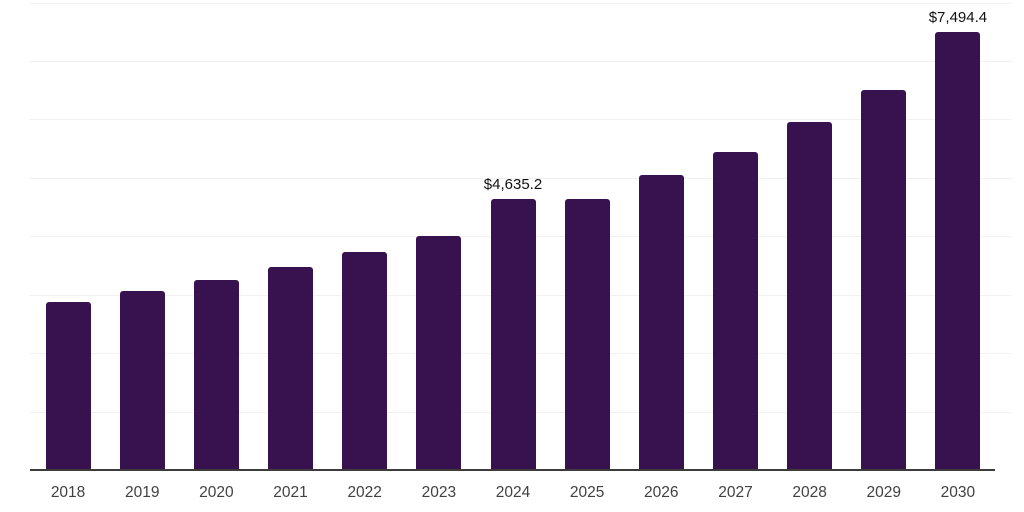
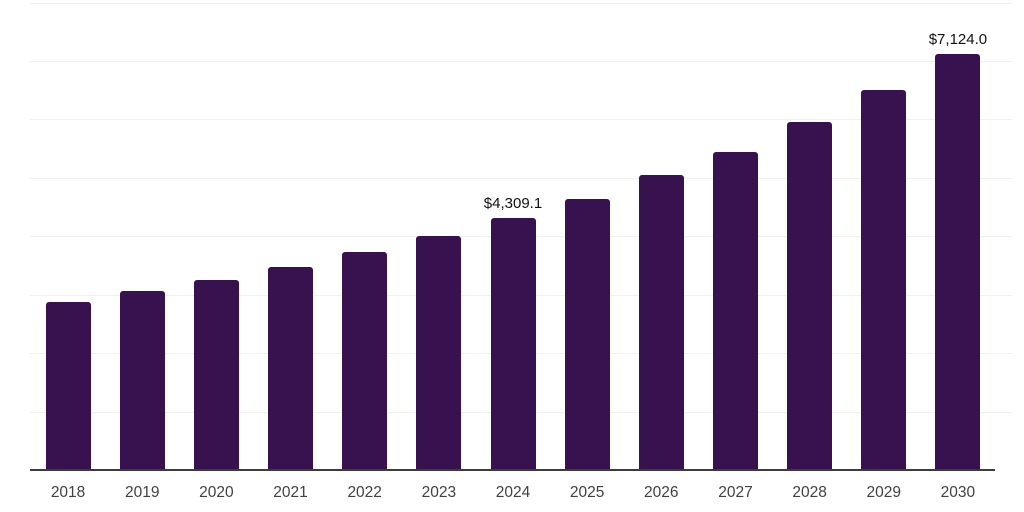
2024: $4,635.2 -> $4,309.1
2030: $7,494.4 -> $7,124.0
